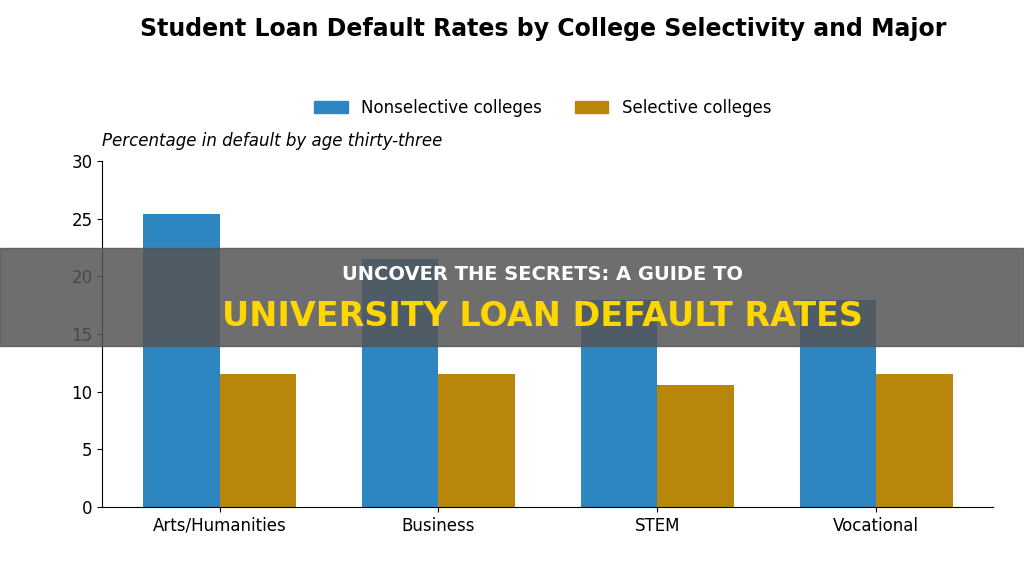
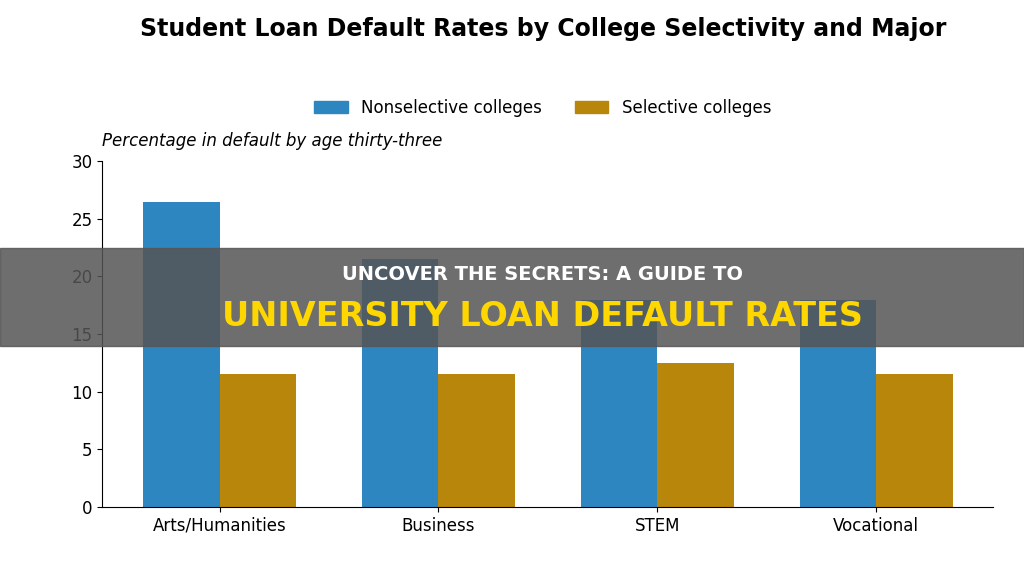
Nonselective colleges/Arts/Humanities: 25.4 -> 26.5
Selective colleges/STEM: 10.6 -> 12.5
